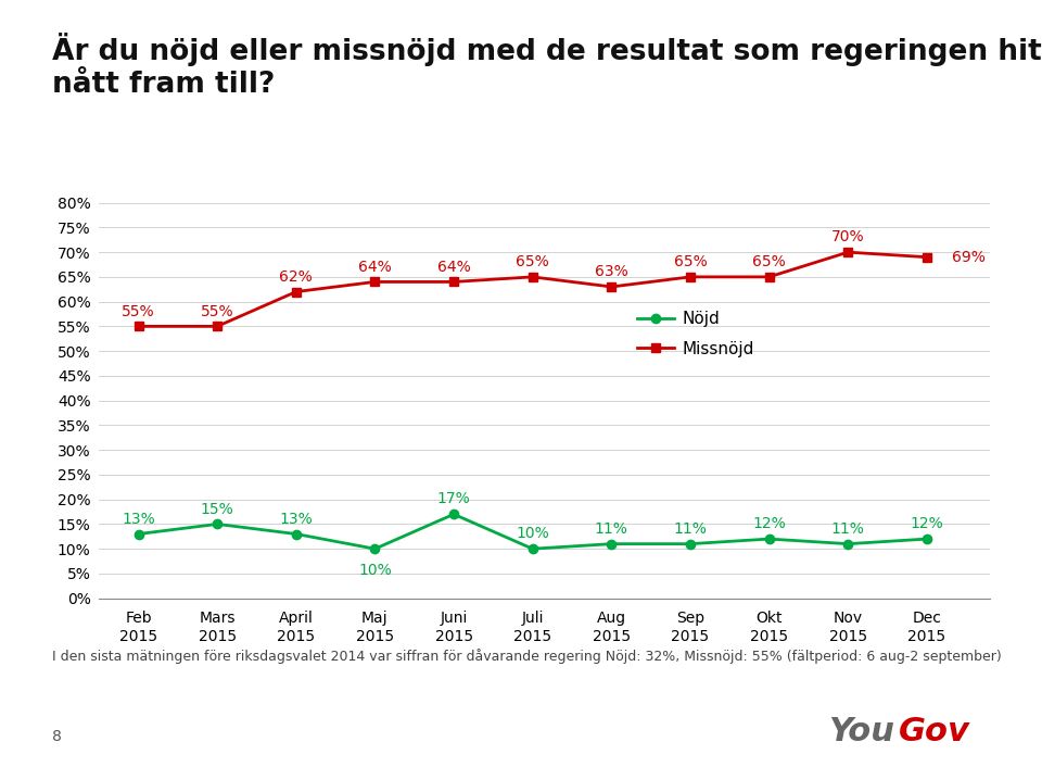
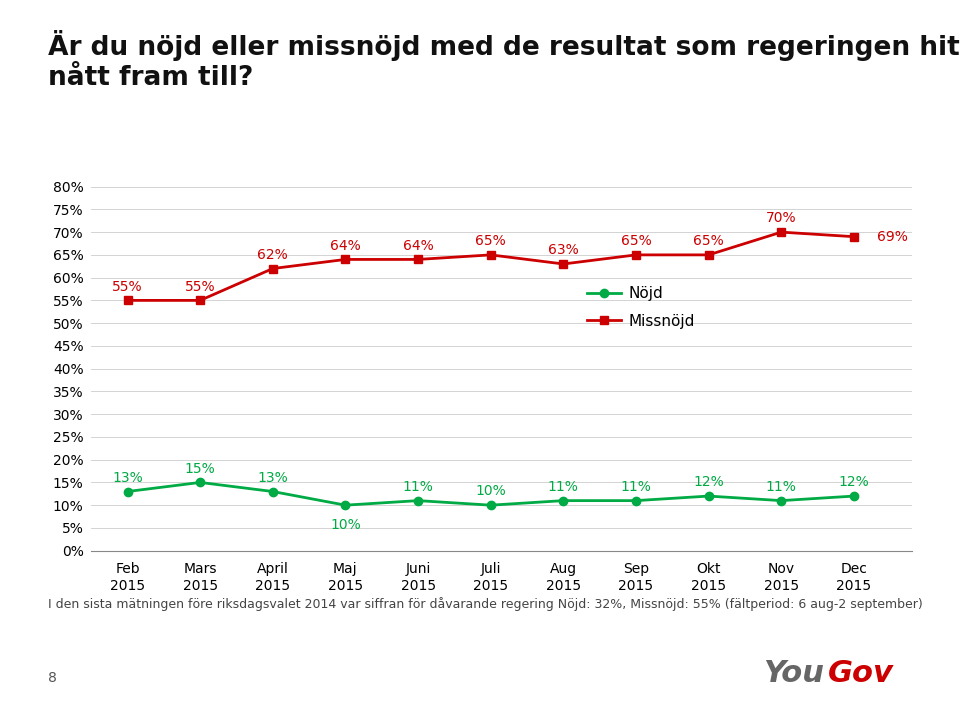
Nöjd/Juni 2015: 17% -> 11%
